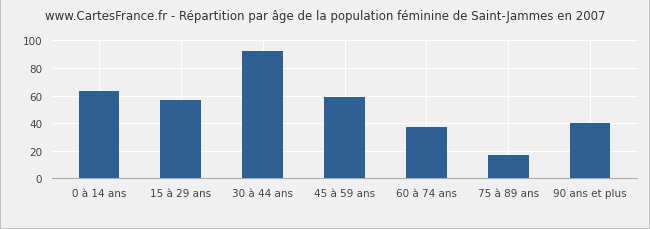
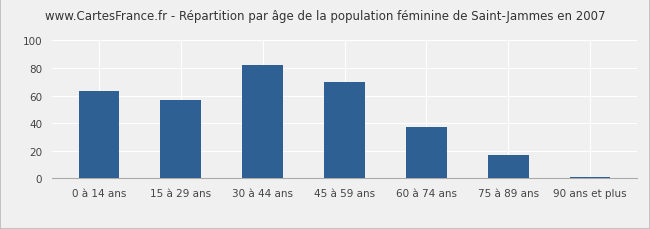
30 à 44 ans: 92 -> 82
45 à 59 ans: 59 -> 70
90 ans et plus: 40 -> 1
